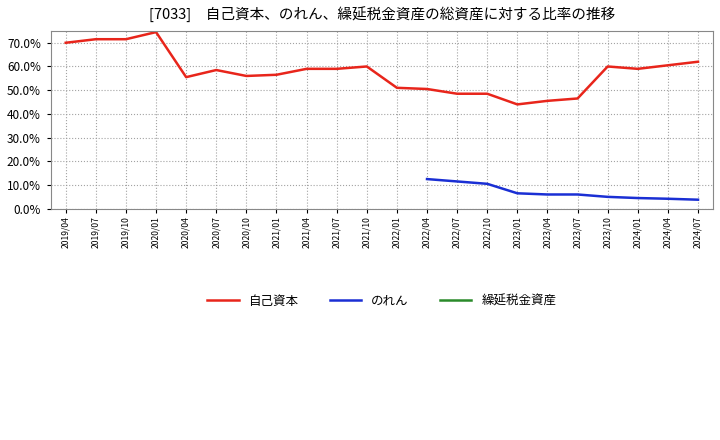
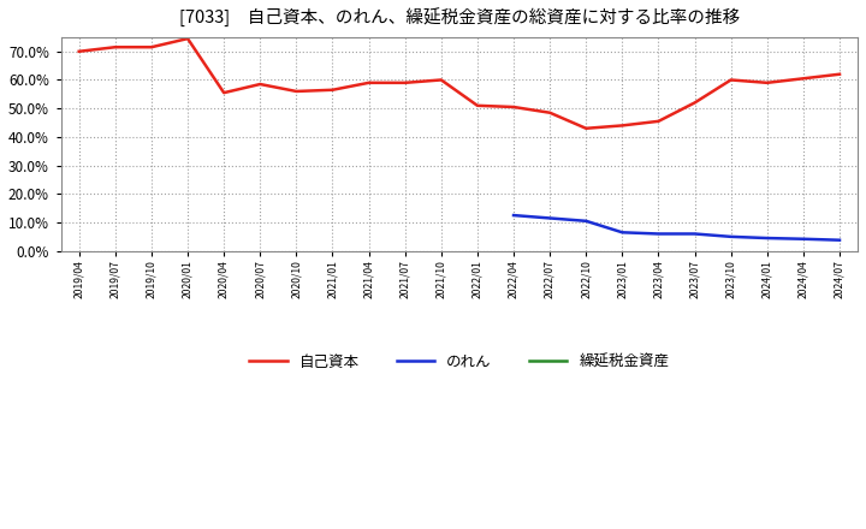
自己資本/2022/10: 48.5% -> 43.0%
自己資本/2023/07: 46.5% -> 52.0%
